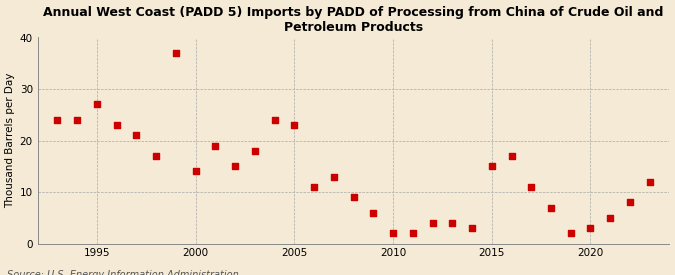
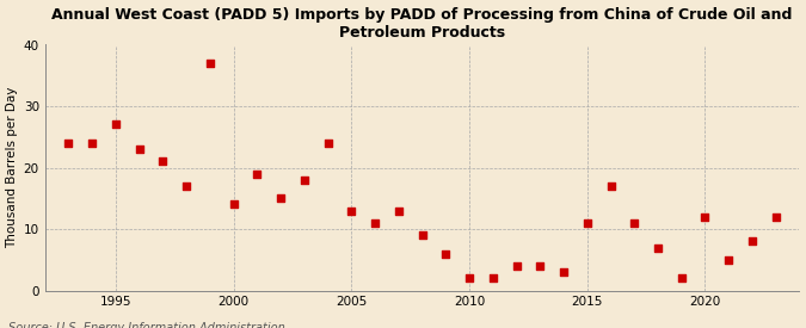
2005: 23 -> 13
2015: 15 -> 11
2020: 3 -> 12
